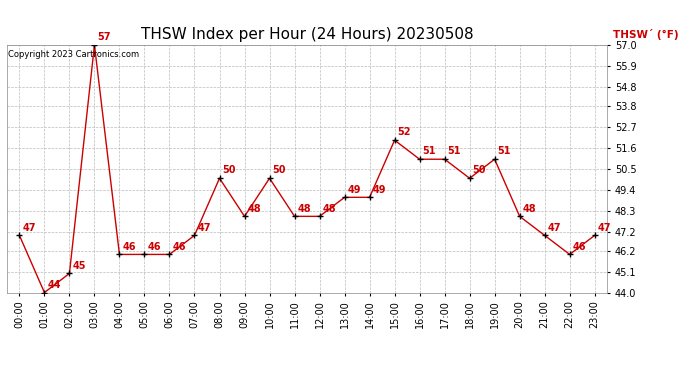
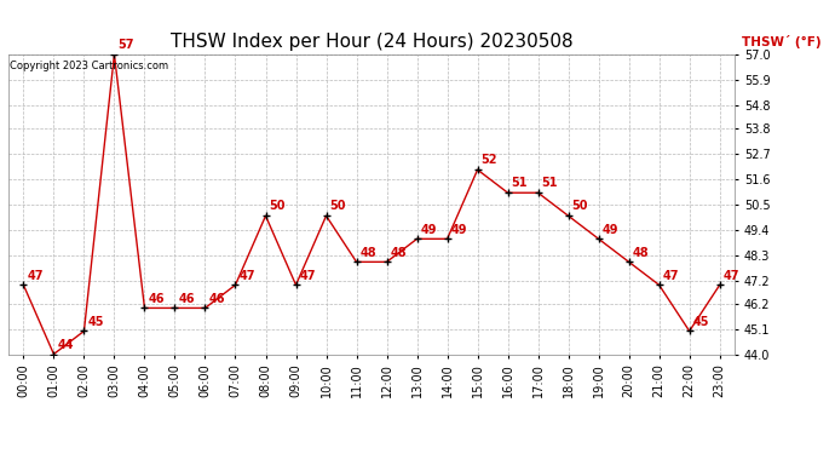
09:00: 48 -> 47
19:00: 51 -> 49
22:00: 46 -> 45
